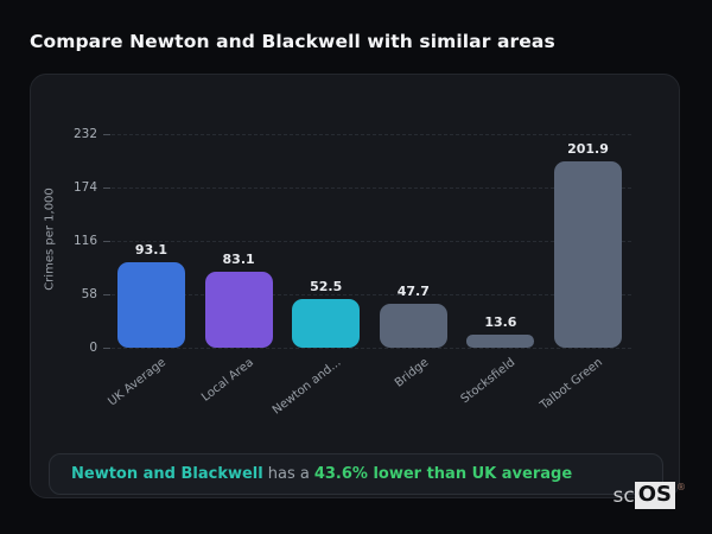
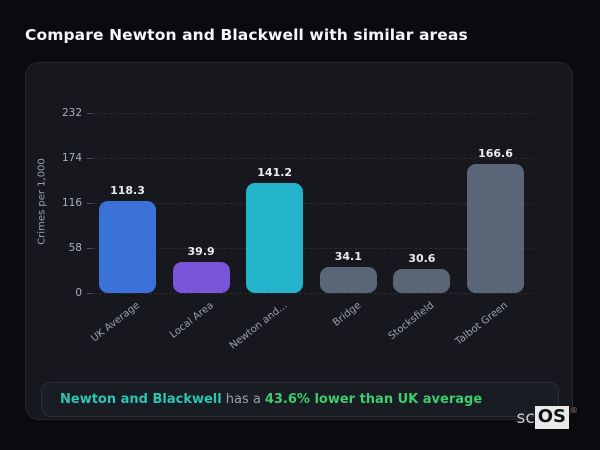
UK Average: 93.1 -> 118.3
Local Area: 83.1 -> 39.9
Newton and...: 52.5 -> 141.2
Bridge: 47.7 -> 34.1
Stocksfield: 13.6 -> 30.6
Talbot Green: 201.9 -> 166.6
